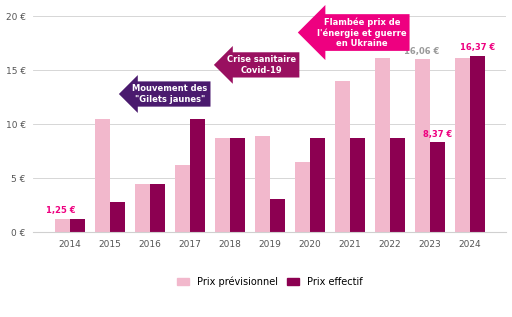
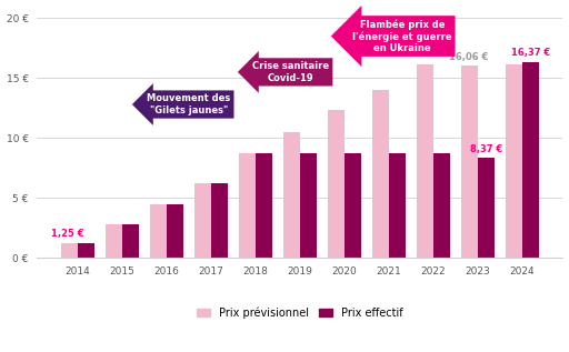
Prix prévisionnel/2015: 10.5 € -> 2.8 €
Prix effectif/2017: 10.5 € -> 6.2 €
Prix prévisionnel/2019: 8.9 € -> 10.5 €
Prix effectif/2019: 3.1 € -> 8.7 €
Prix prévisionnel/2020: 6.5 € -> 12.3 €
